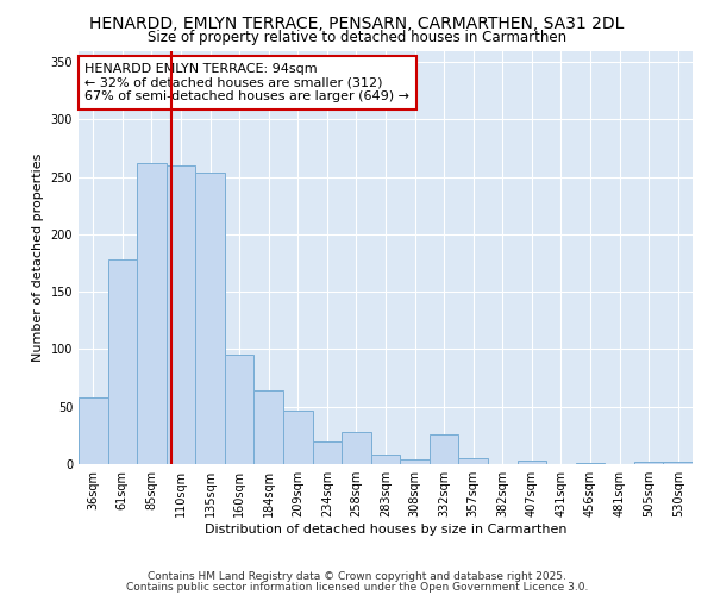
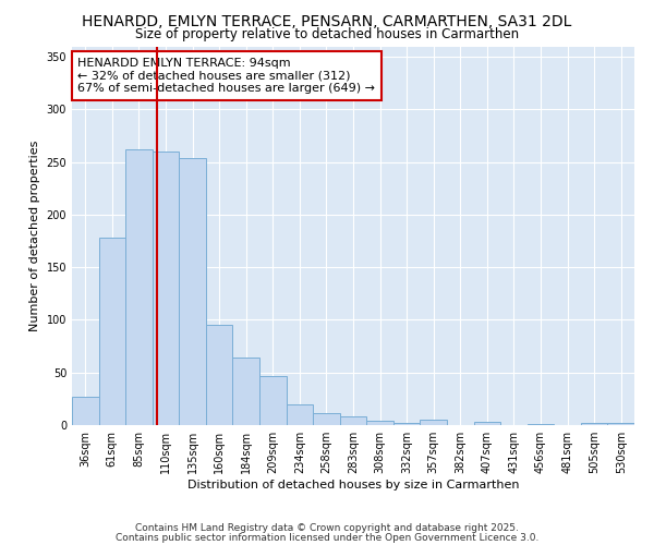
36sqm: 58 -> 27
258sqm: 28 -> 11
332sqm: 26 -> 2
